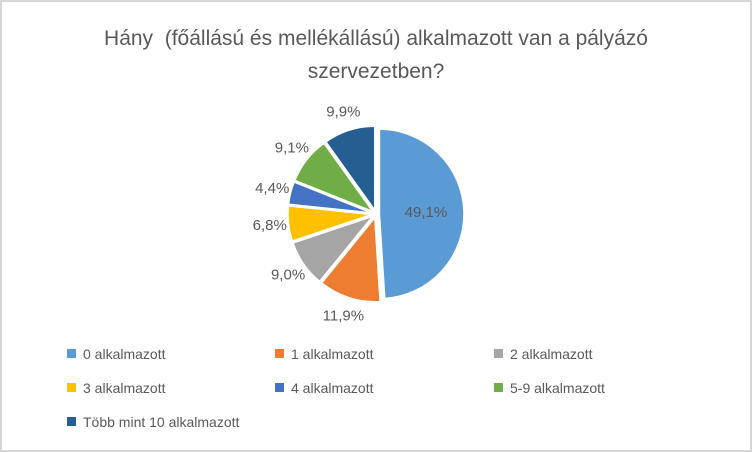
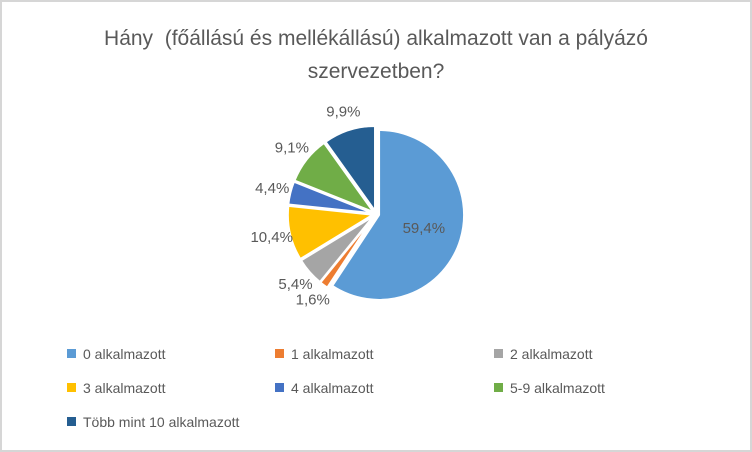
0 alkalmazott: 49,1% -> 59,4%
1 alkalmazott: 11,9% -> 1,6%
2 alkalmazott: 9,0% -> 5,4%
3 alkalmazott: 6,8% -> 10,4%
